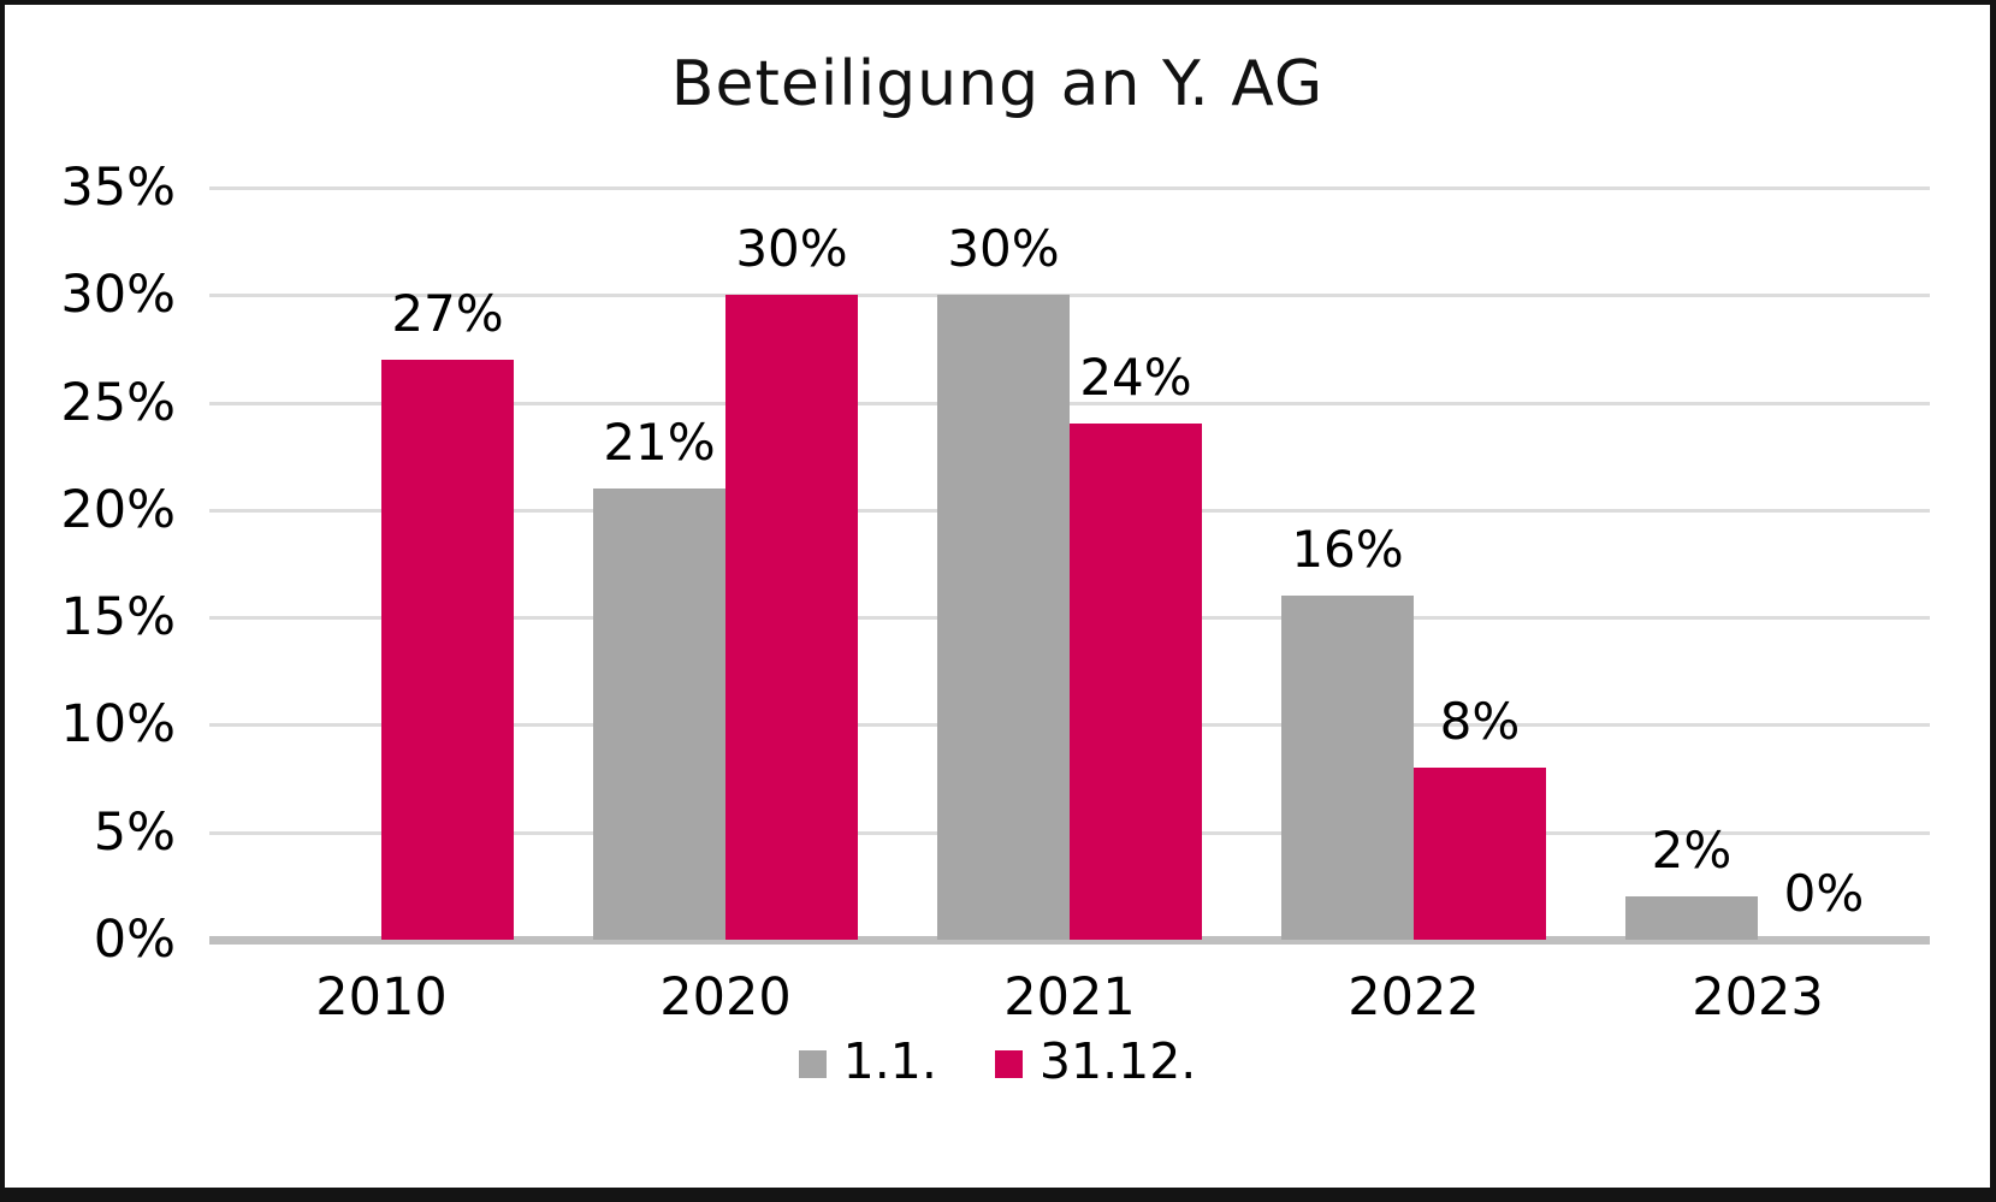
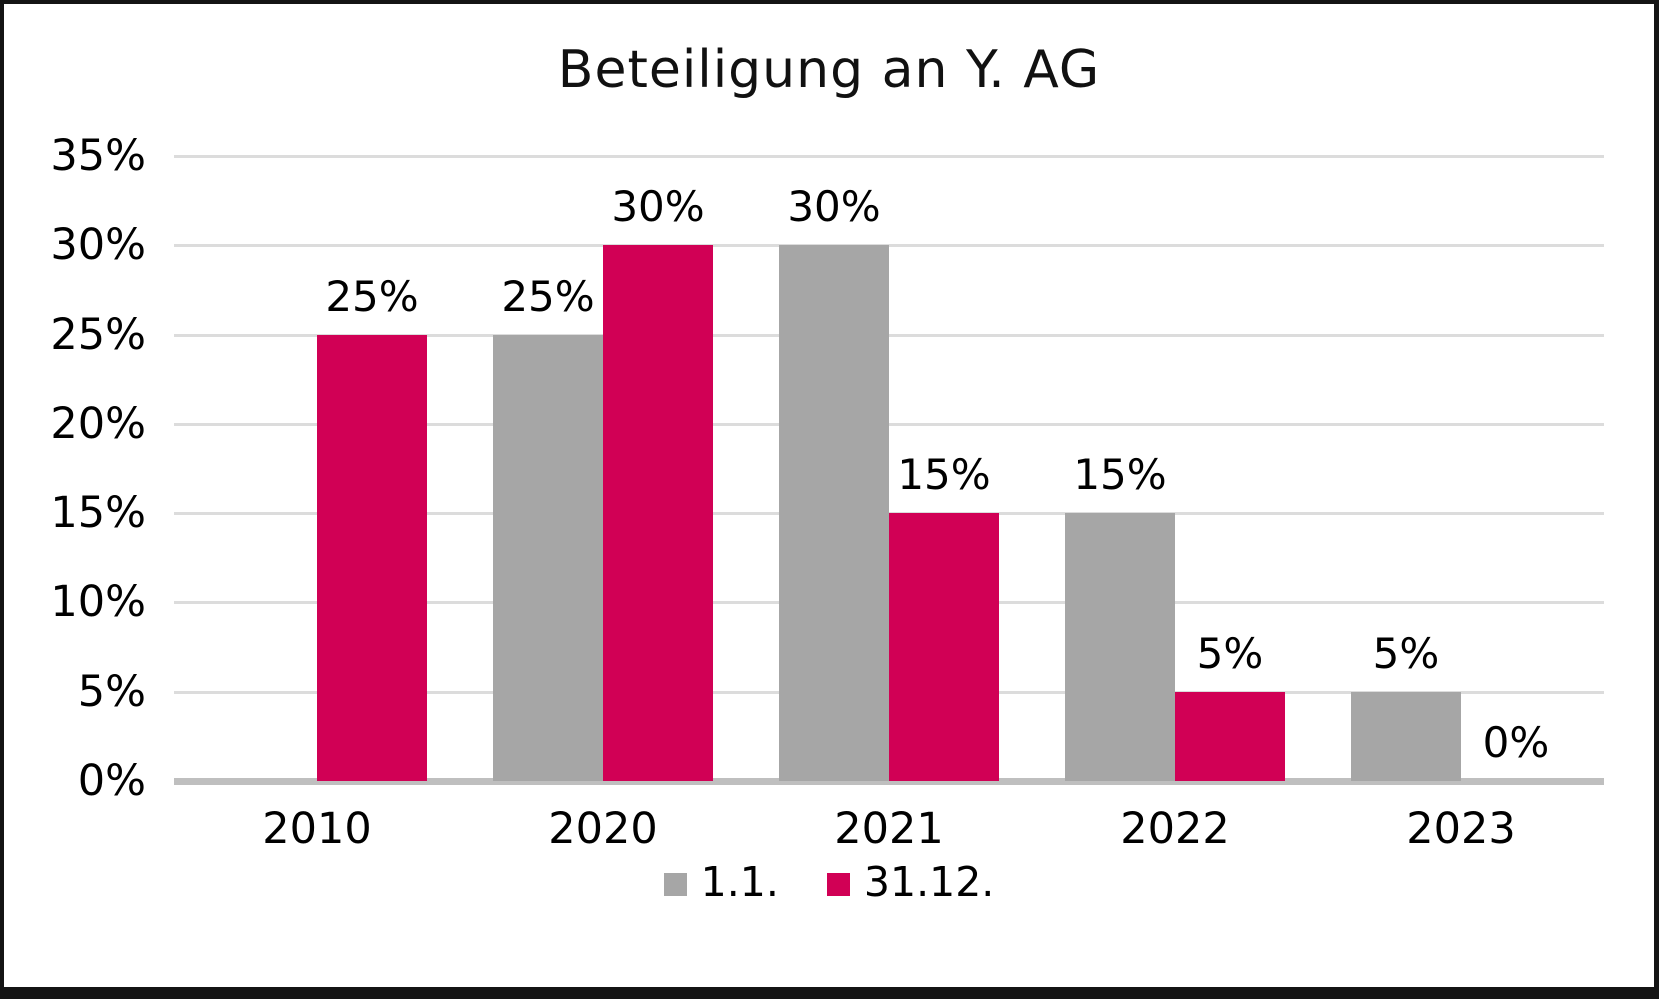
31.12./2010: 27% -> 25%
1.1./2020: 21% -> 25%
31.12./2021: 24% -> 15%
1.1./2022: 16% -> 15%
31.12./2022: 8% -> 5%
1.1./2023: 2% -> 5%
